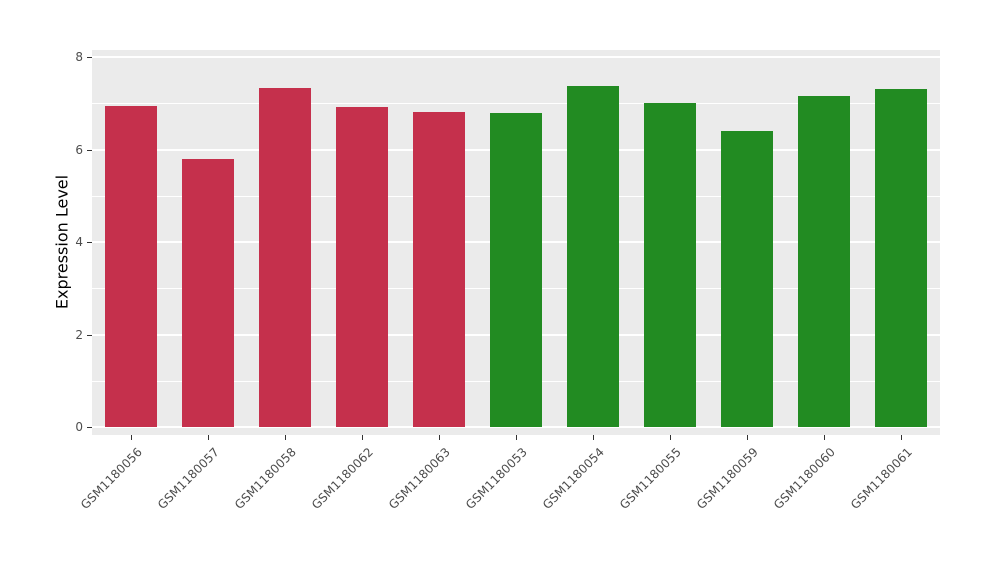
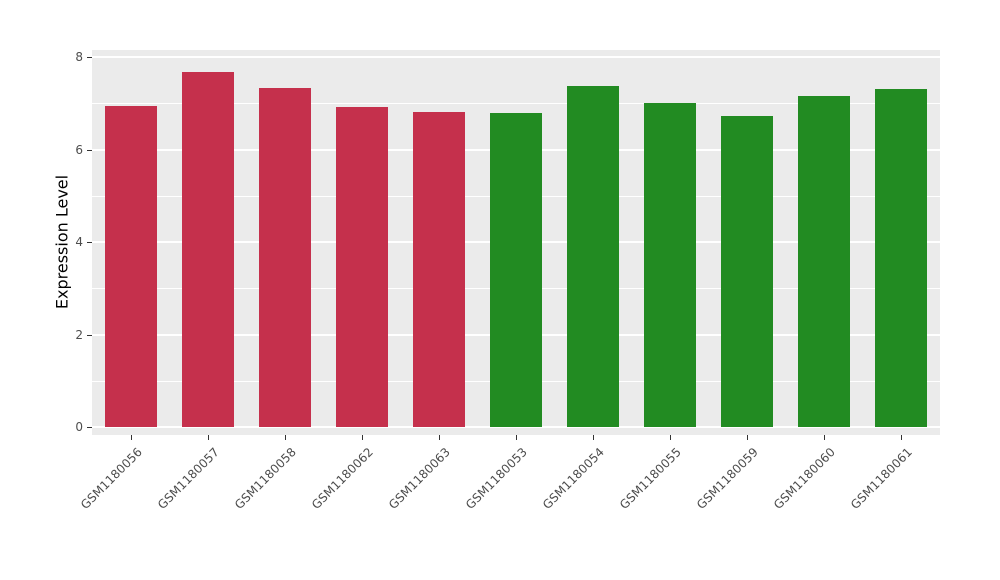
GSM1180057: 5.8 -> 7.7
GSM1180059: 6.4 -> 6.7
